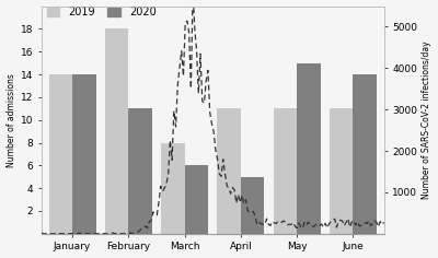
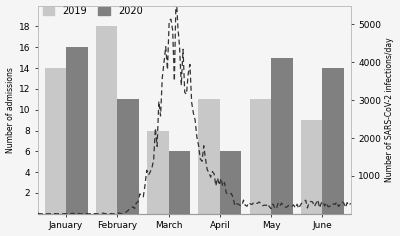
2020/January: 14 -> 16
2020/April: 5 -> 6
2019/June: 11 -> 9
